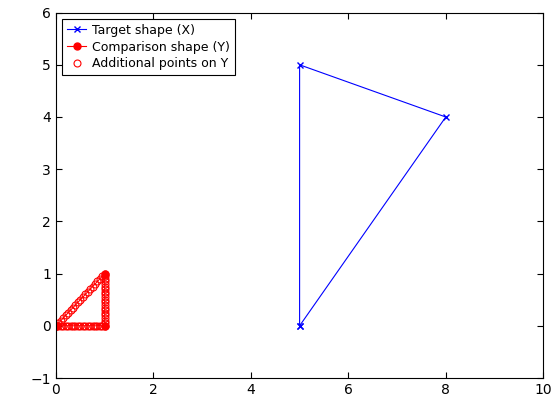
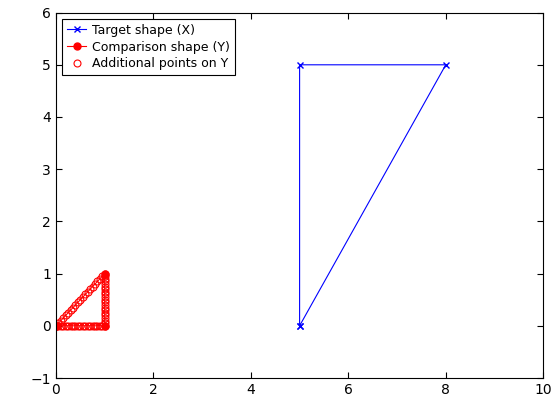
Target shape (X)/8: 4 -> 5
